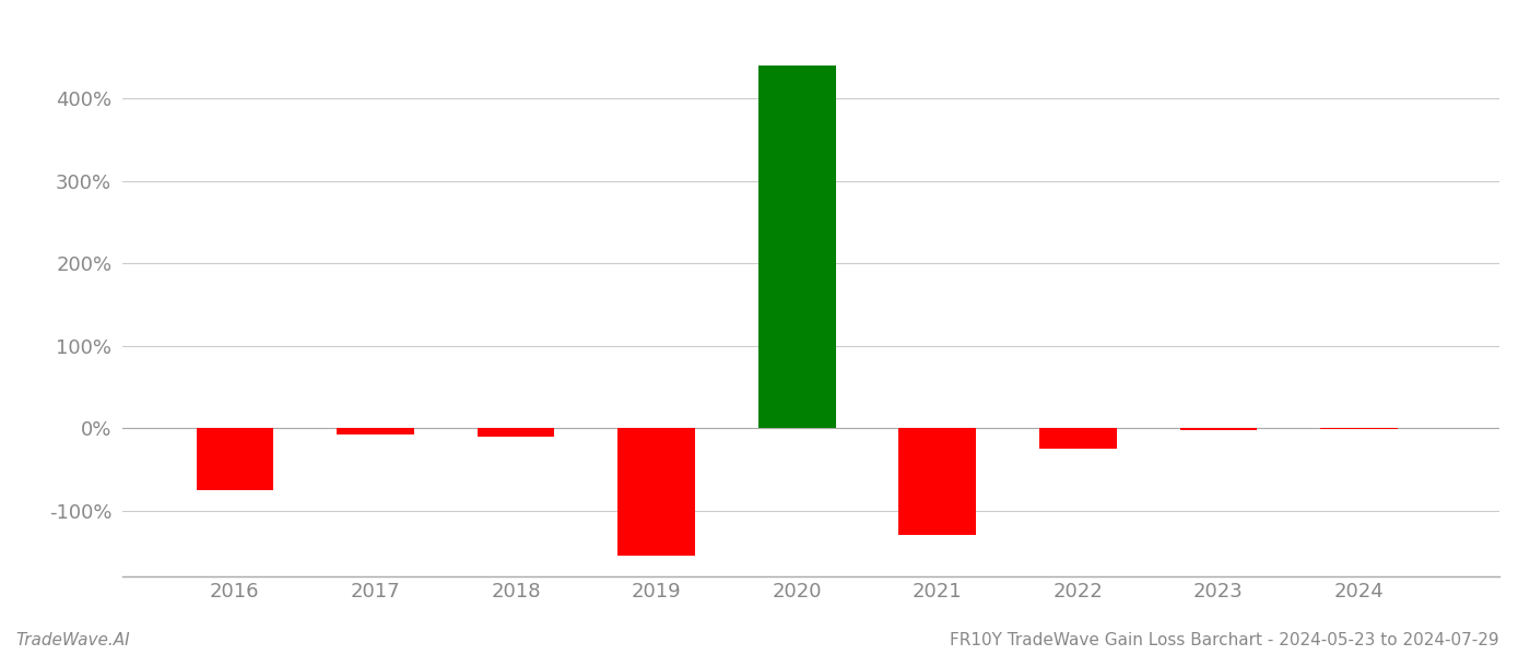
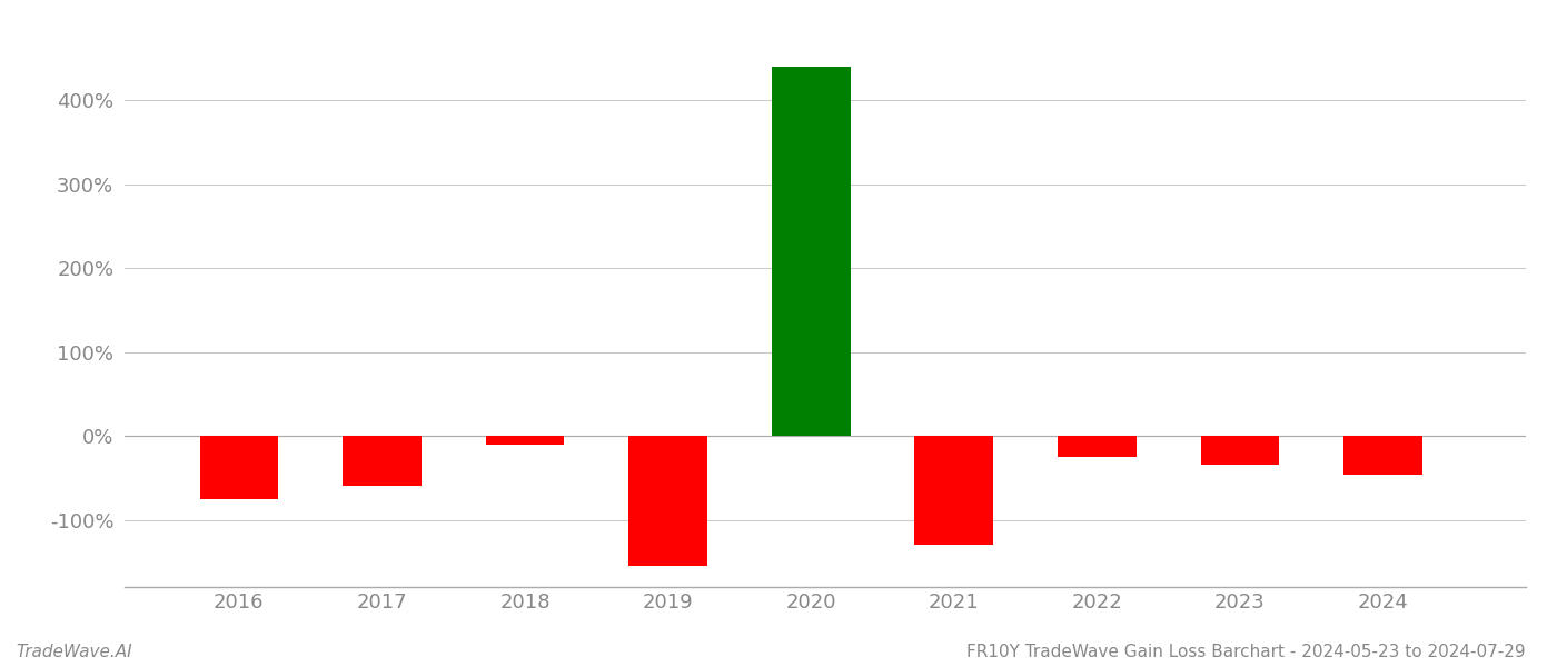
2017: -8% -> -60%
2023: -3% -> -34%
2024: -1% -> -46%
